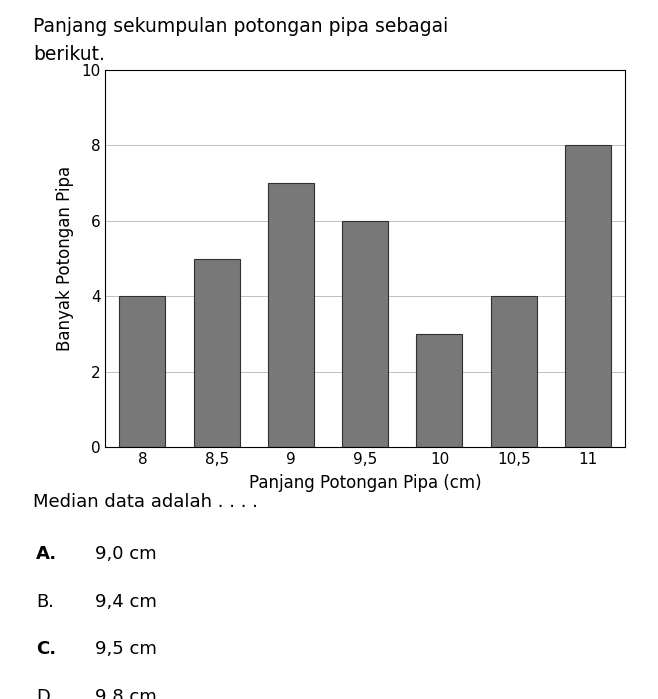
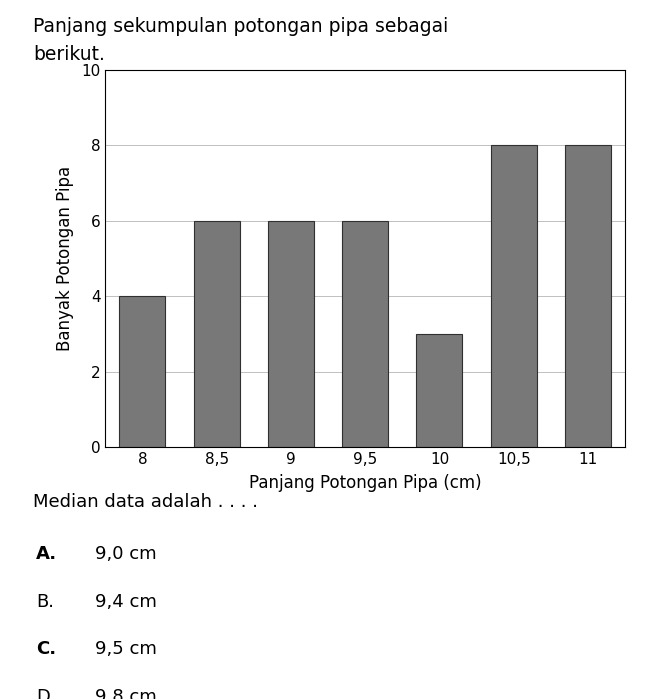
8,5: 5 -> 6
9: 7 -> 6
10,5: 4 -> 8
